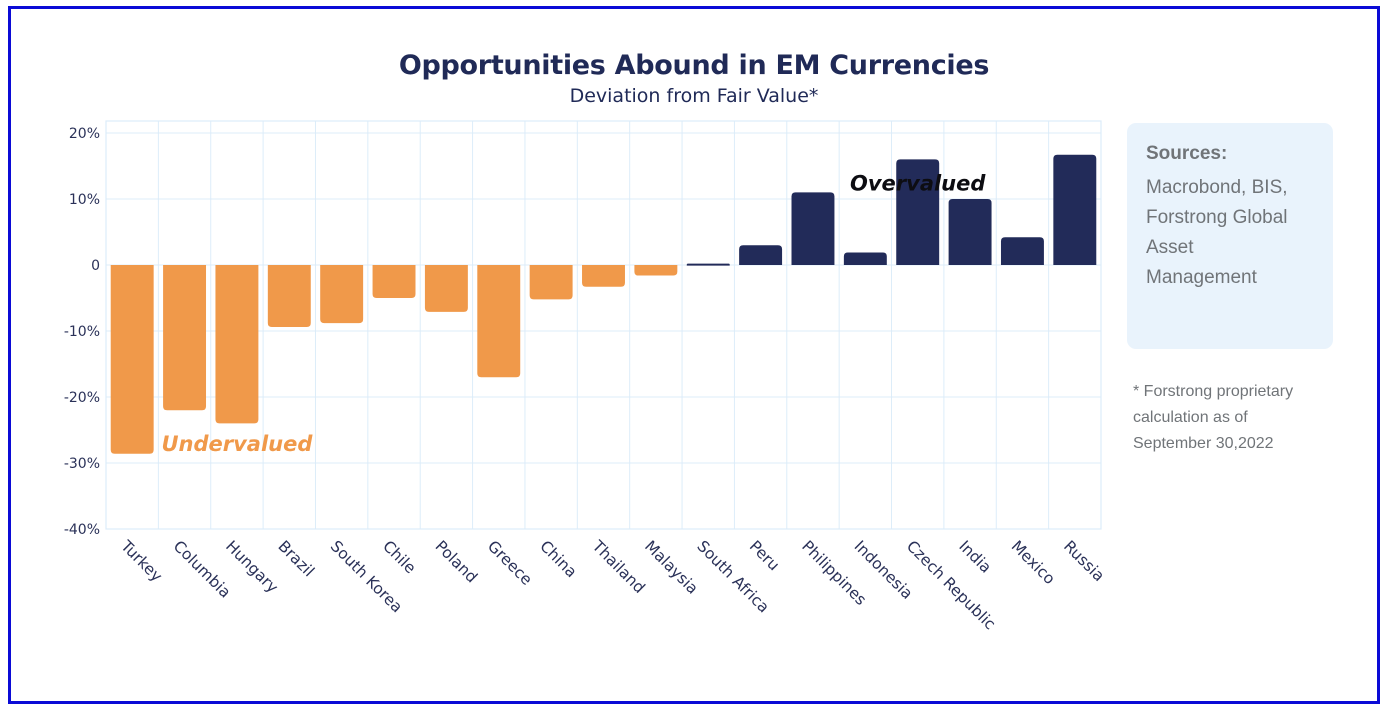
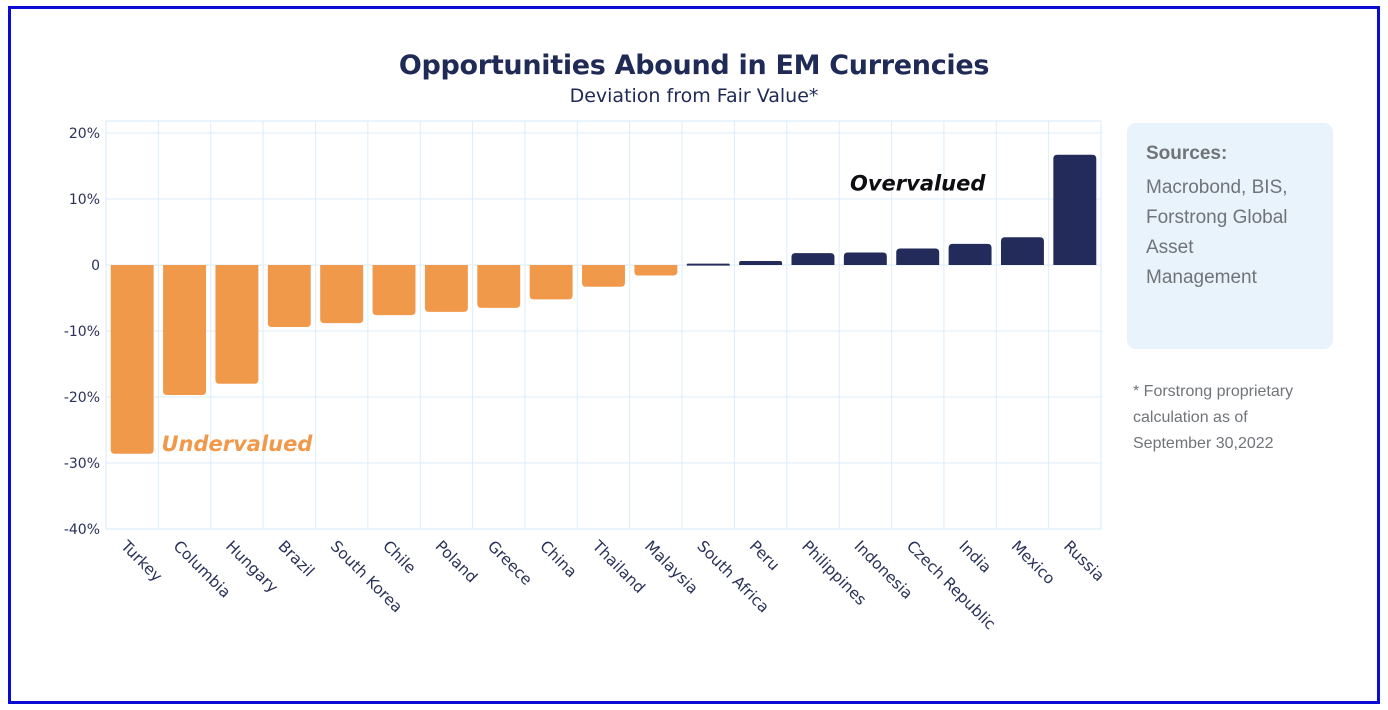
Columbia: -22% -> -20%
Hungary: -24% -> -18%
Chile: -5% -> -8%
Greece: -17% -> -6%
Peru: 3% -> 1%
Philippines: 11% -> 2%
Czech Republic: 16% -> 2%
India: 10% -> 3%
